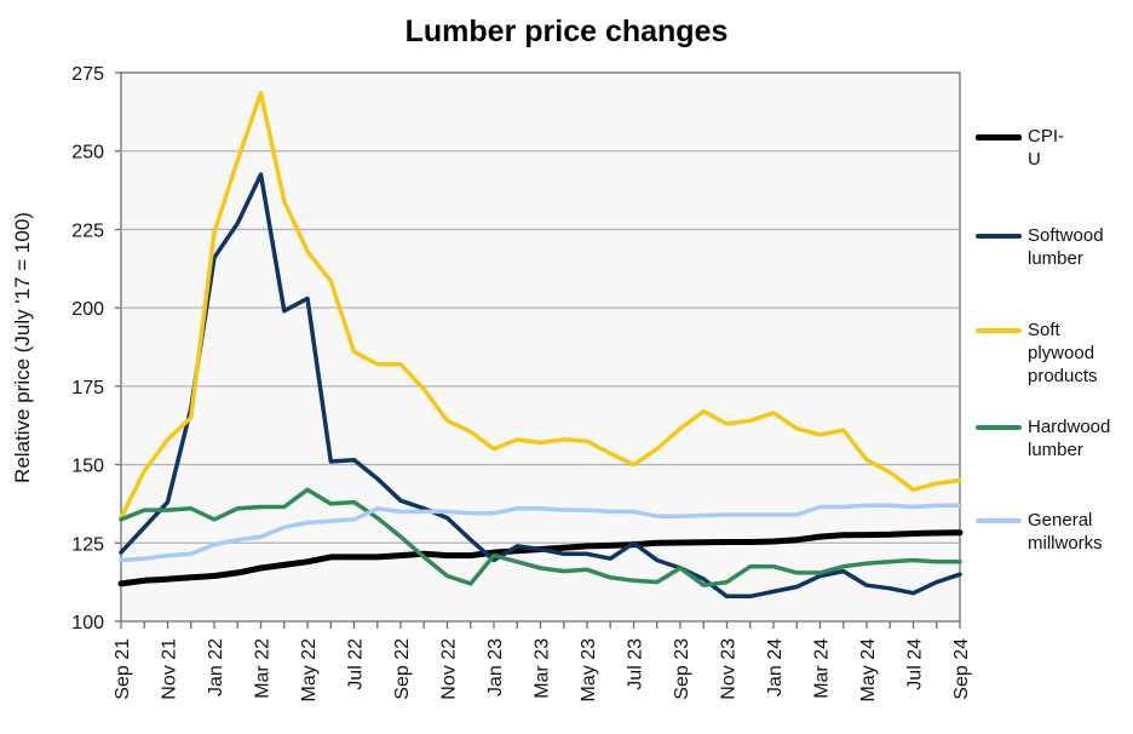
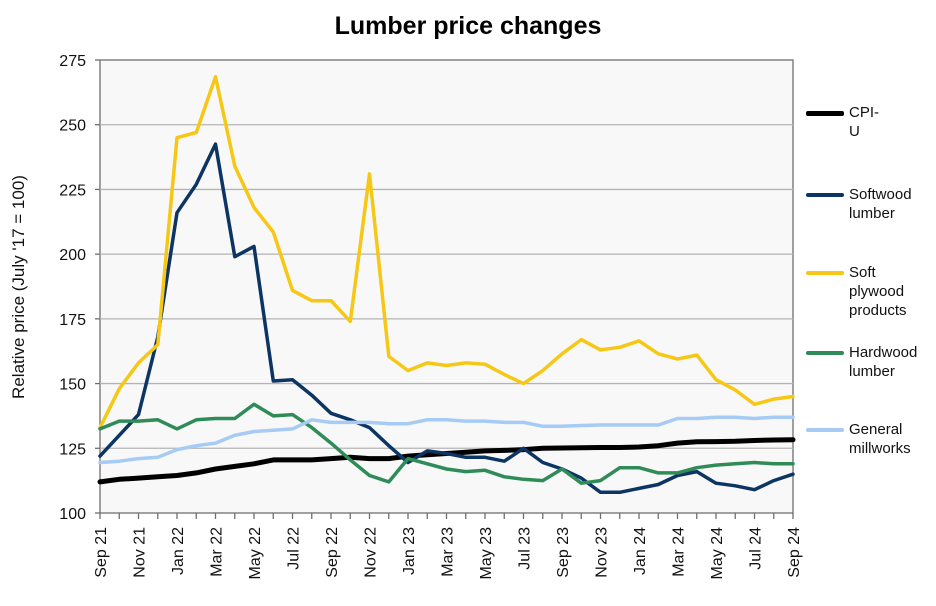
Soft plywood products/Jan 22: 224 -> 245
Soft plywood products/Nov 22: 164 -> 231
